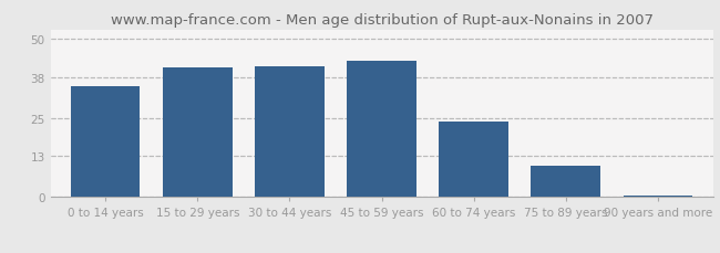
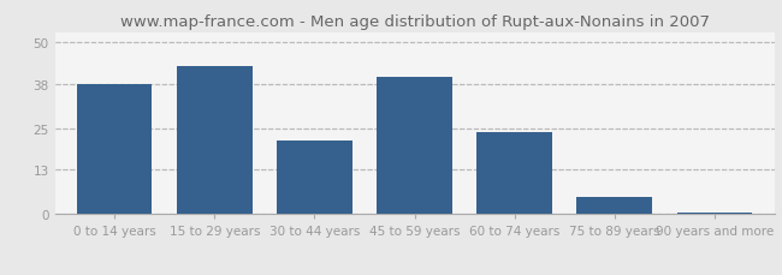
0 to 14 years: 35.0 -> 38.0
15 to 29 years: 41.0 -> 43.0
30 to 44 years: 41.5 -> 21.5
45 to 59 years: 43.0 -> 40.0
75 to 89 years: 10.0 -> 5.0
